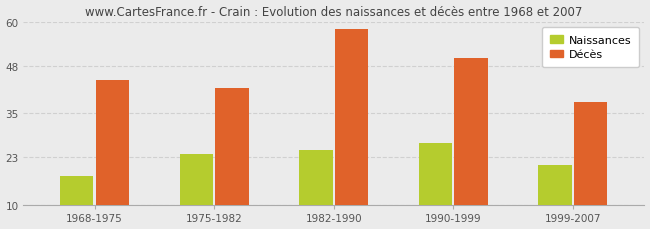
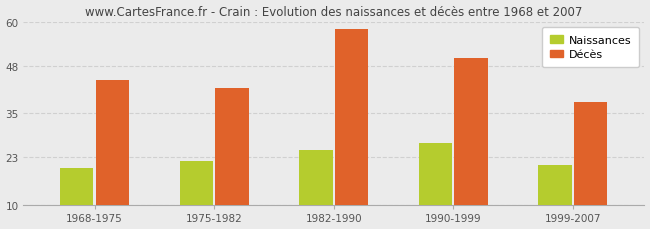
Naissances/1968-1975: 18 -> 20
Naissances/1975-1982: 24 -> 22
